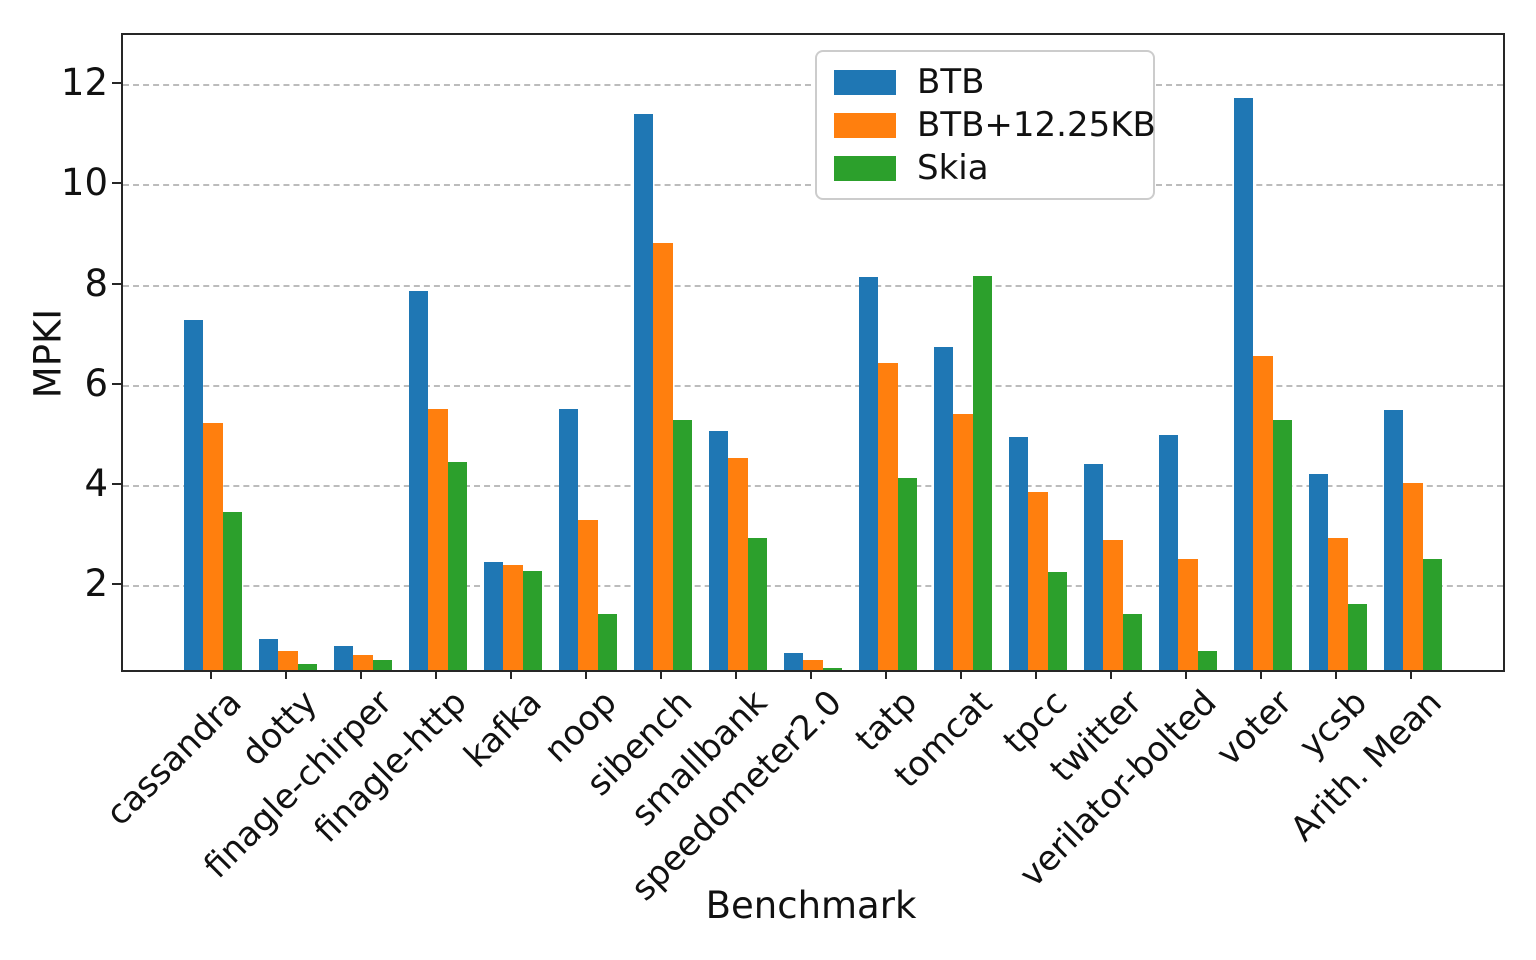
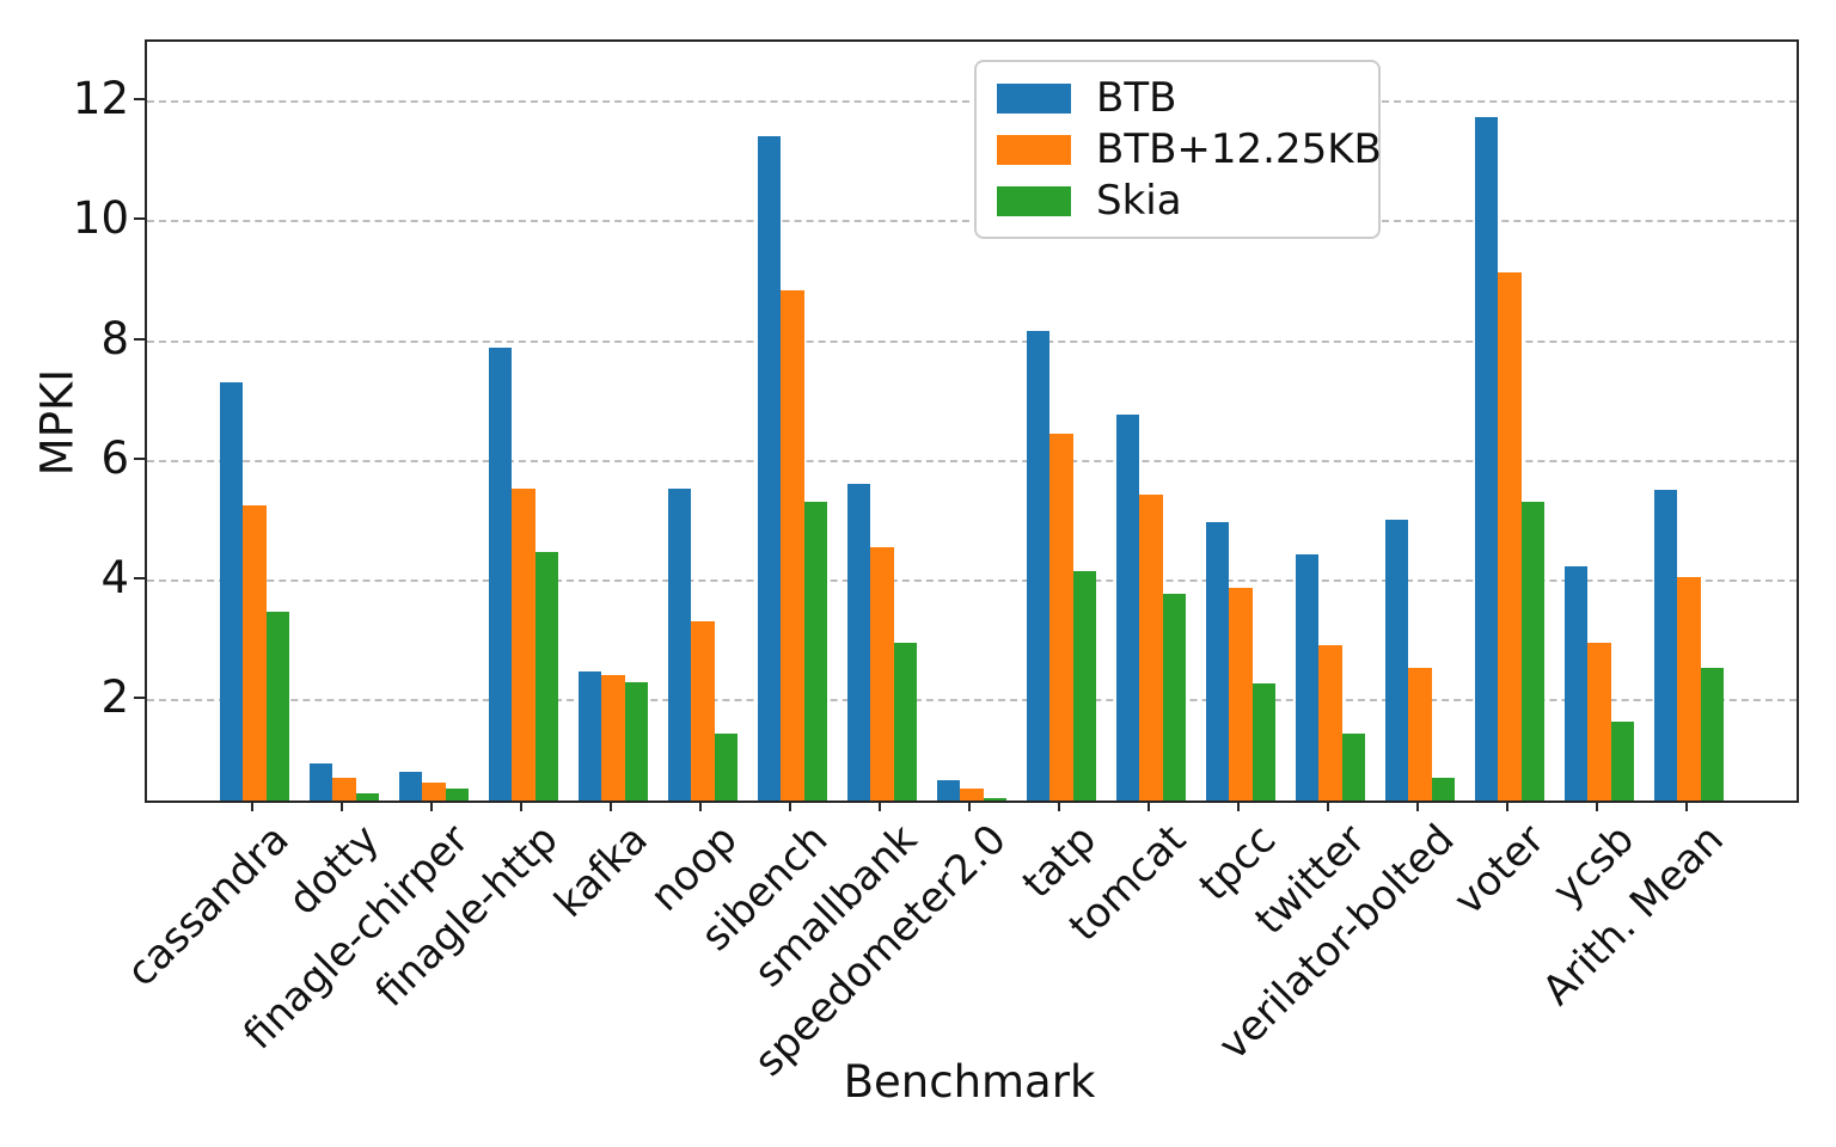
BTB/smallbank: 5.1 -> 5.6
Skia/tomcat: 8.2 -> 3.8
BTB+12.25KB/voter: 6.6 -> 9.2
